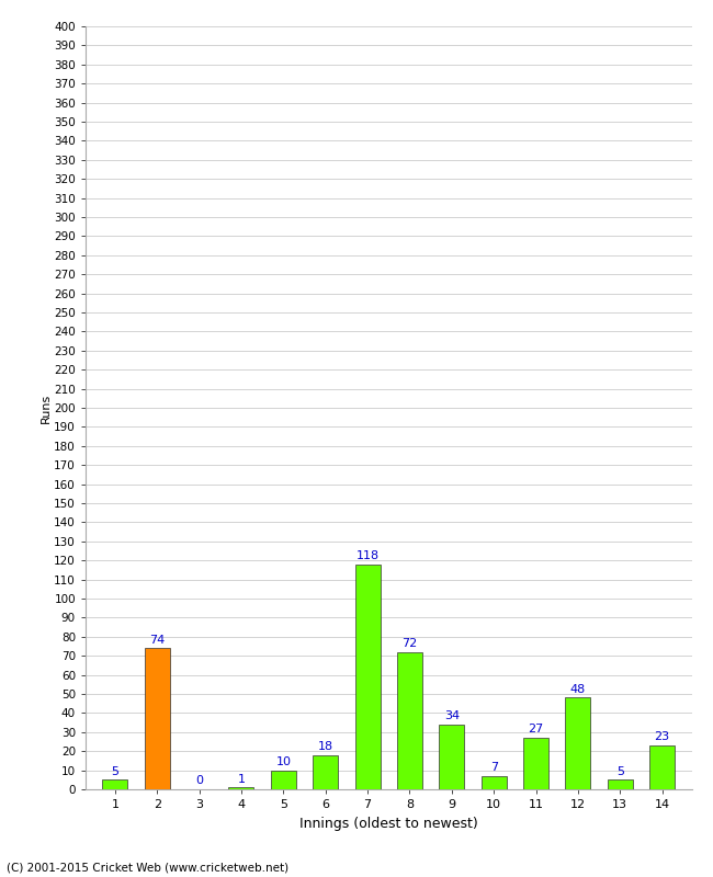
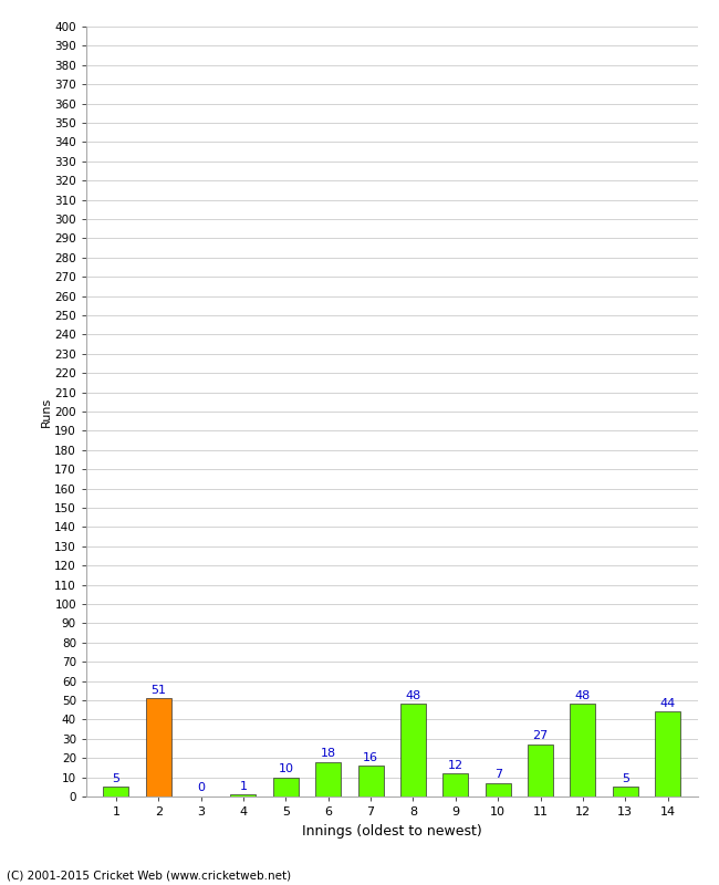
2: 74 -> 51
7: 118 -> 16
8: 72 -> 48
9: 34 -> 12
14: 23 -> 44
